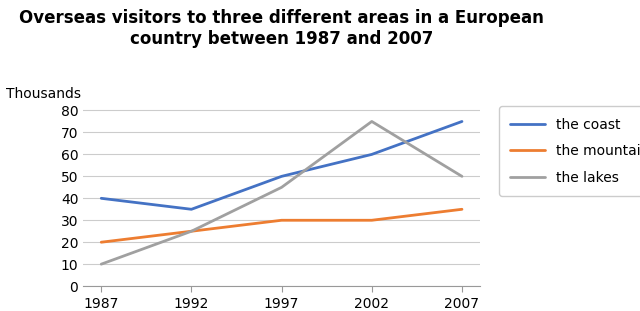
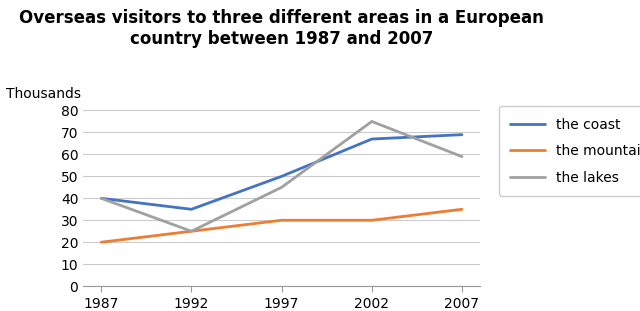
the lakes/1987: 10 -> 40
the coast/2002: 60 -> 67
the coast/2007: 75 -> 69
the lakes/2007: 50 -> 59
